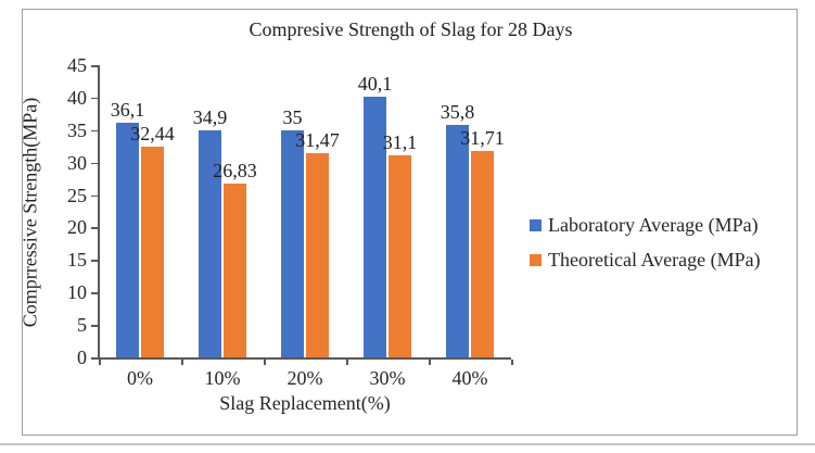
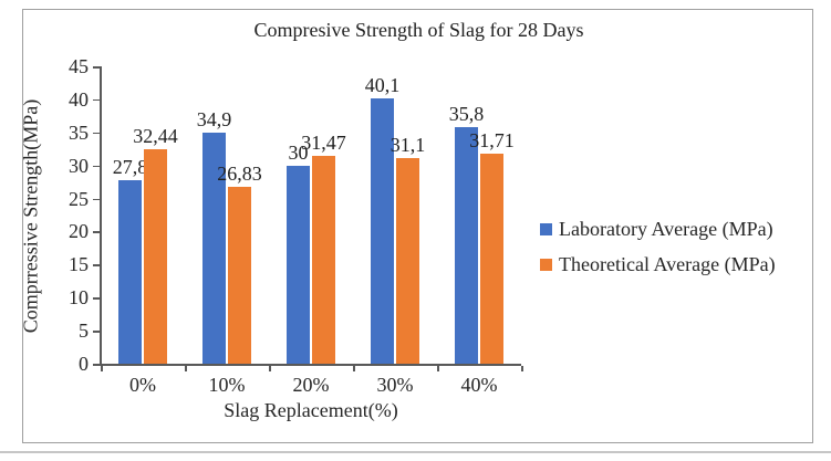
Laboratory Average (MPa)/0%: 36,1 -> 27,8
Laboratory Average (MPa)/20%: 35 -> 30
